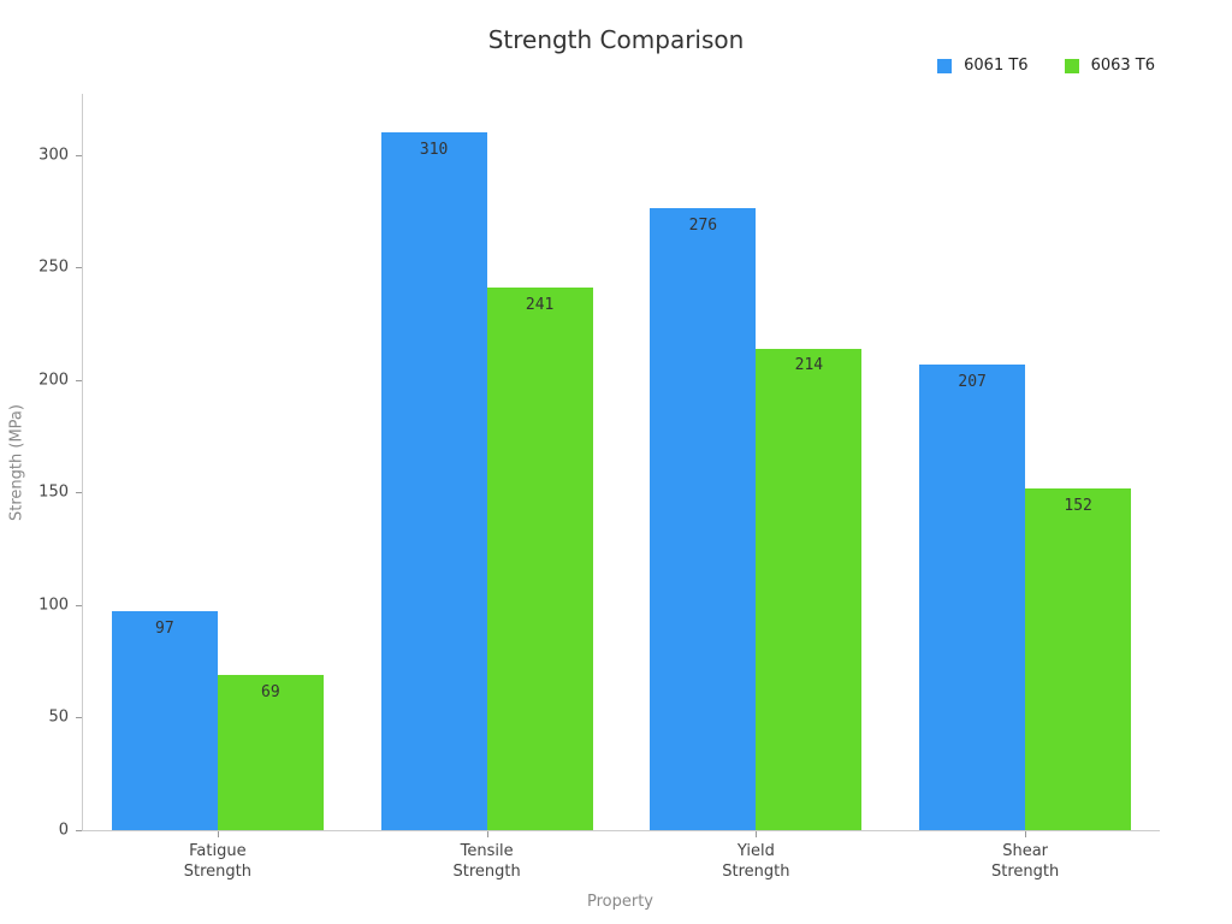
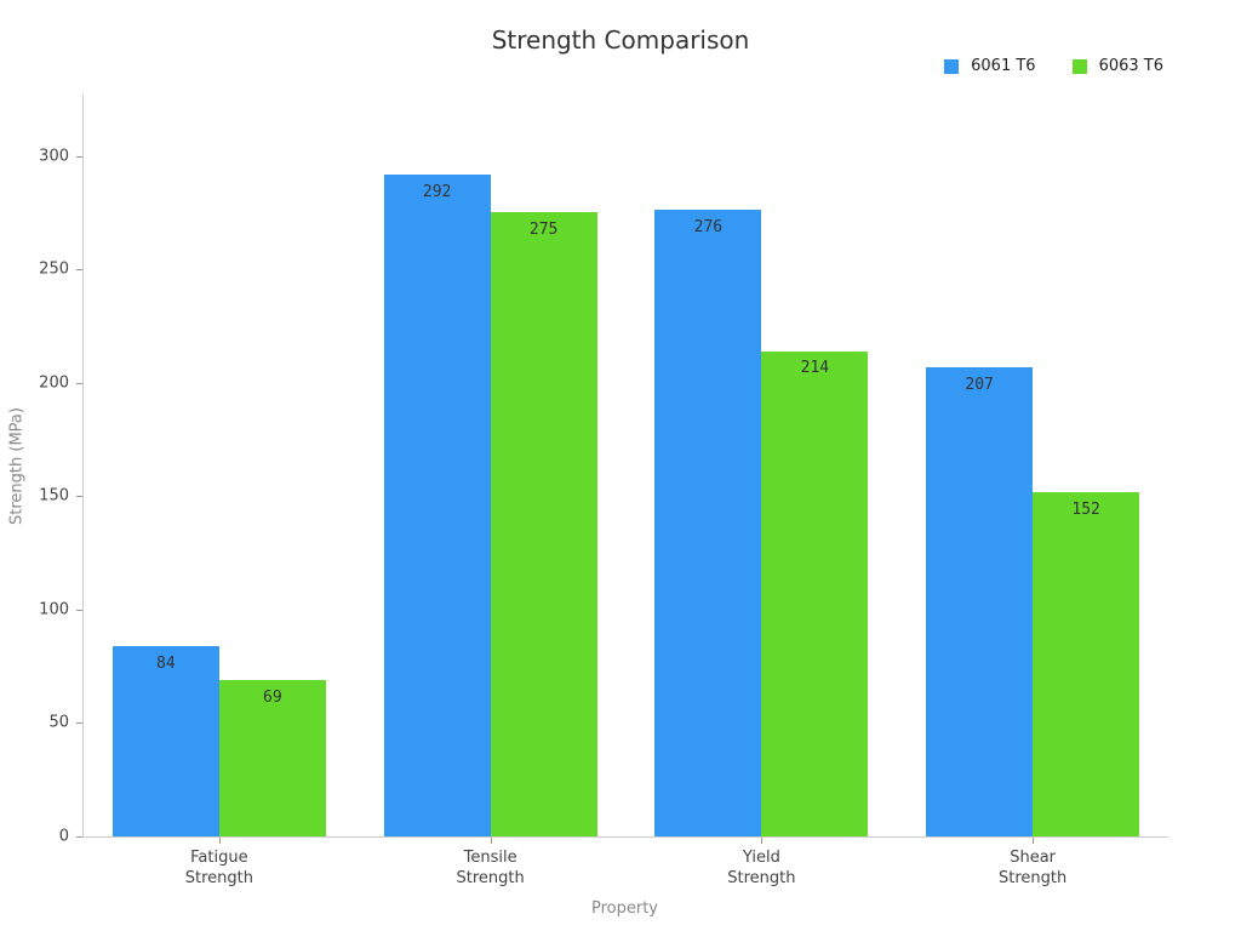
6061 T6/Fatigue Strength: 97 -> 84
6061 T6/Tensile Strength: 310 -> 292
6063 T6/Tensile Strength: 241 -> 275
